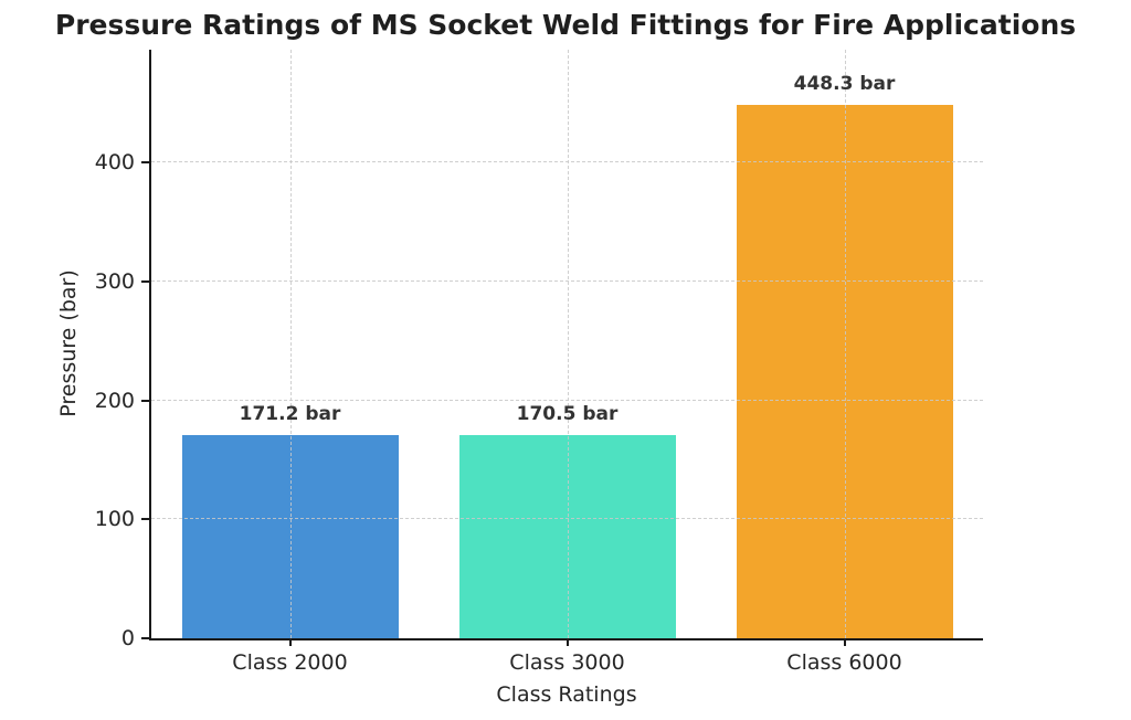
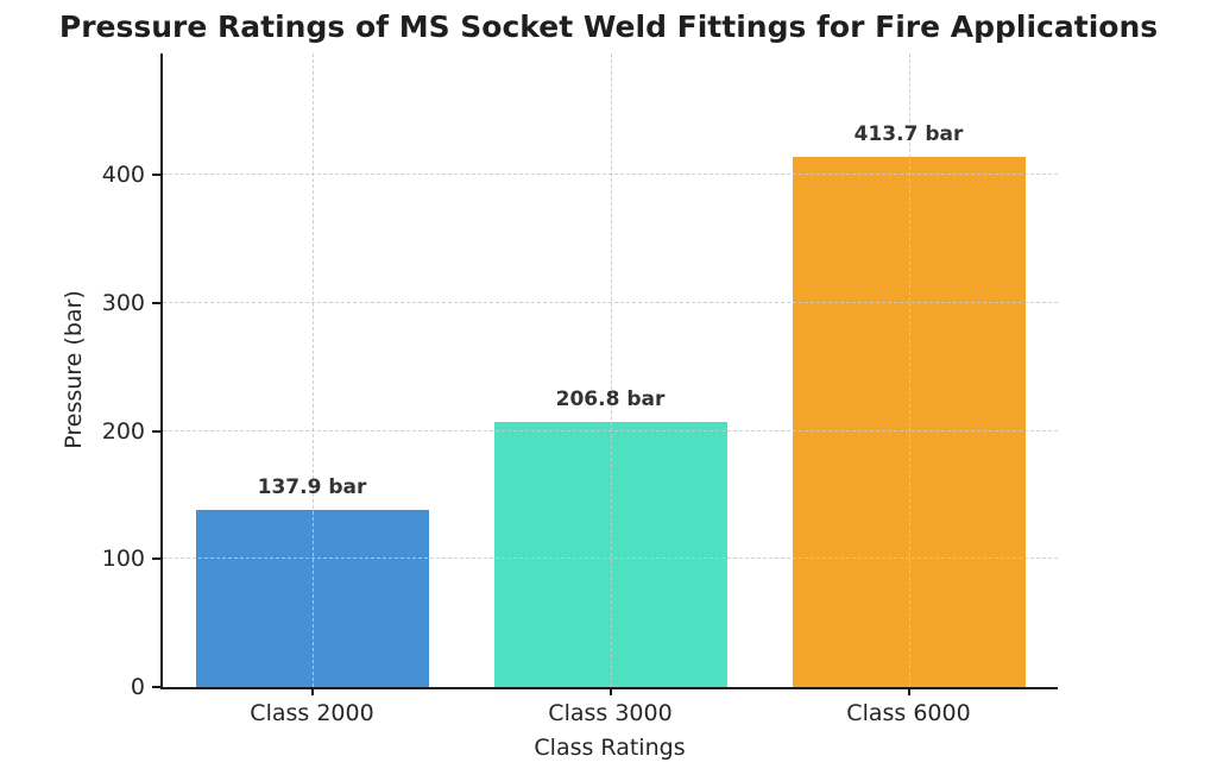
Class 2000: 171.2 -> 137.9
Class 3000: 170.5 -> 206.8
Class 6000: 448.3 -> 413.7
